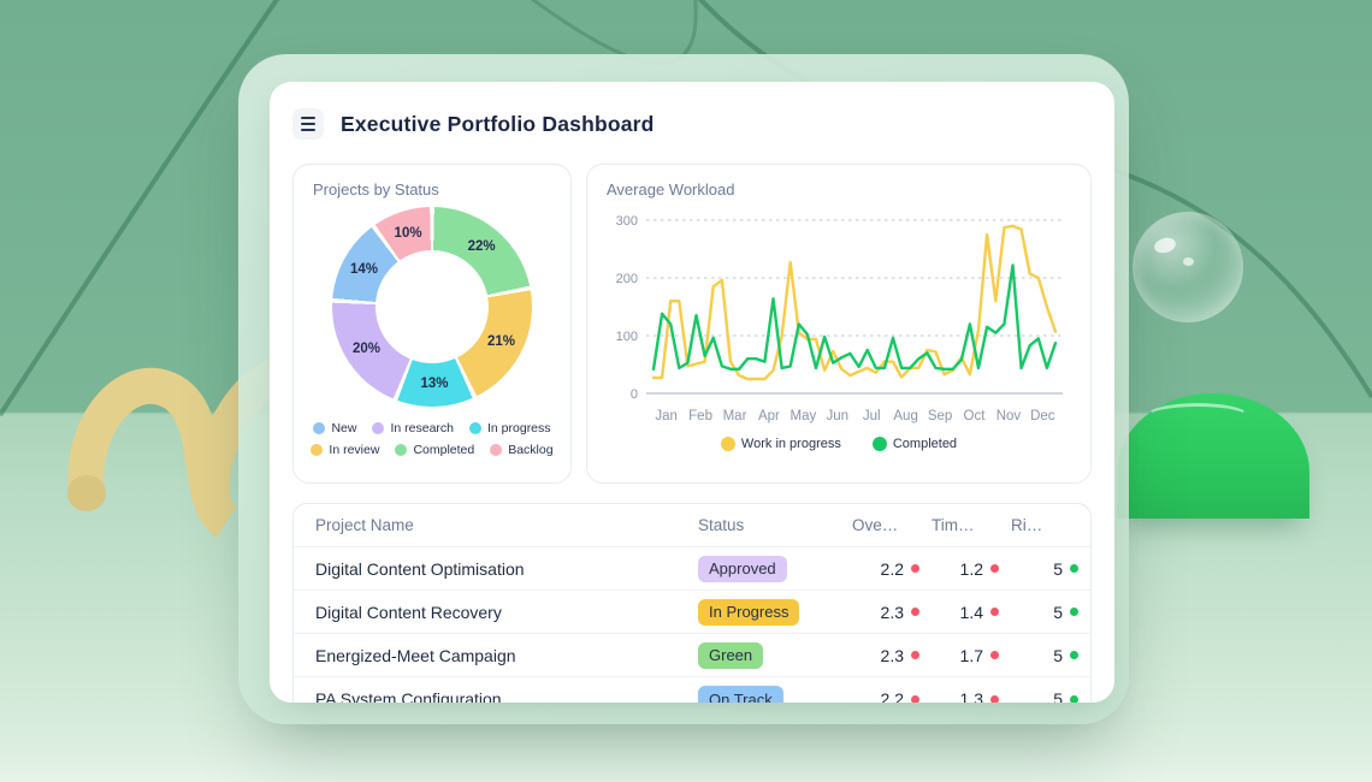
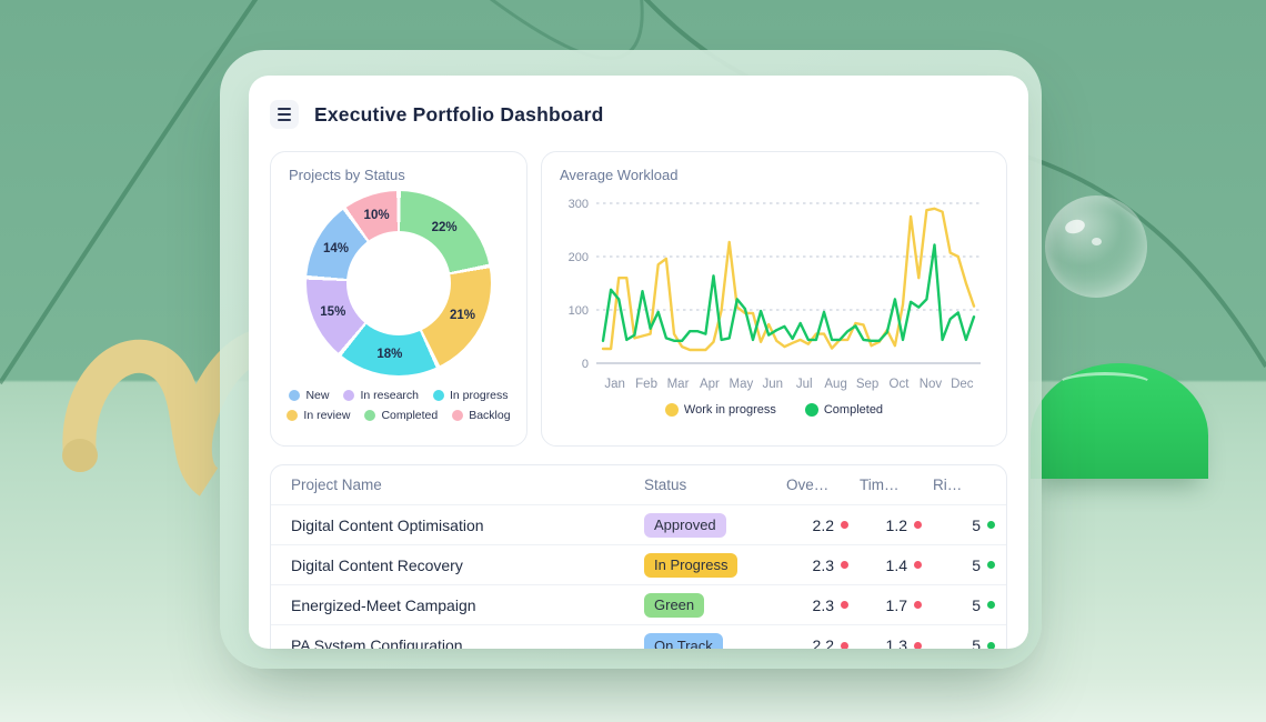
Projects by Status/In research: 20% -> 15%
Projects by Status/In progress: 13% -> 18%
